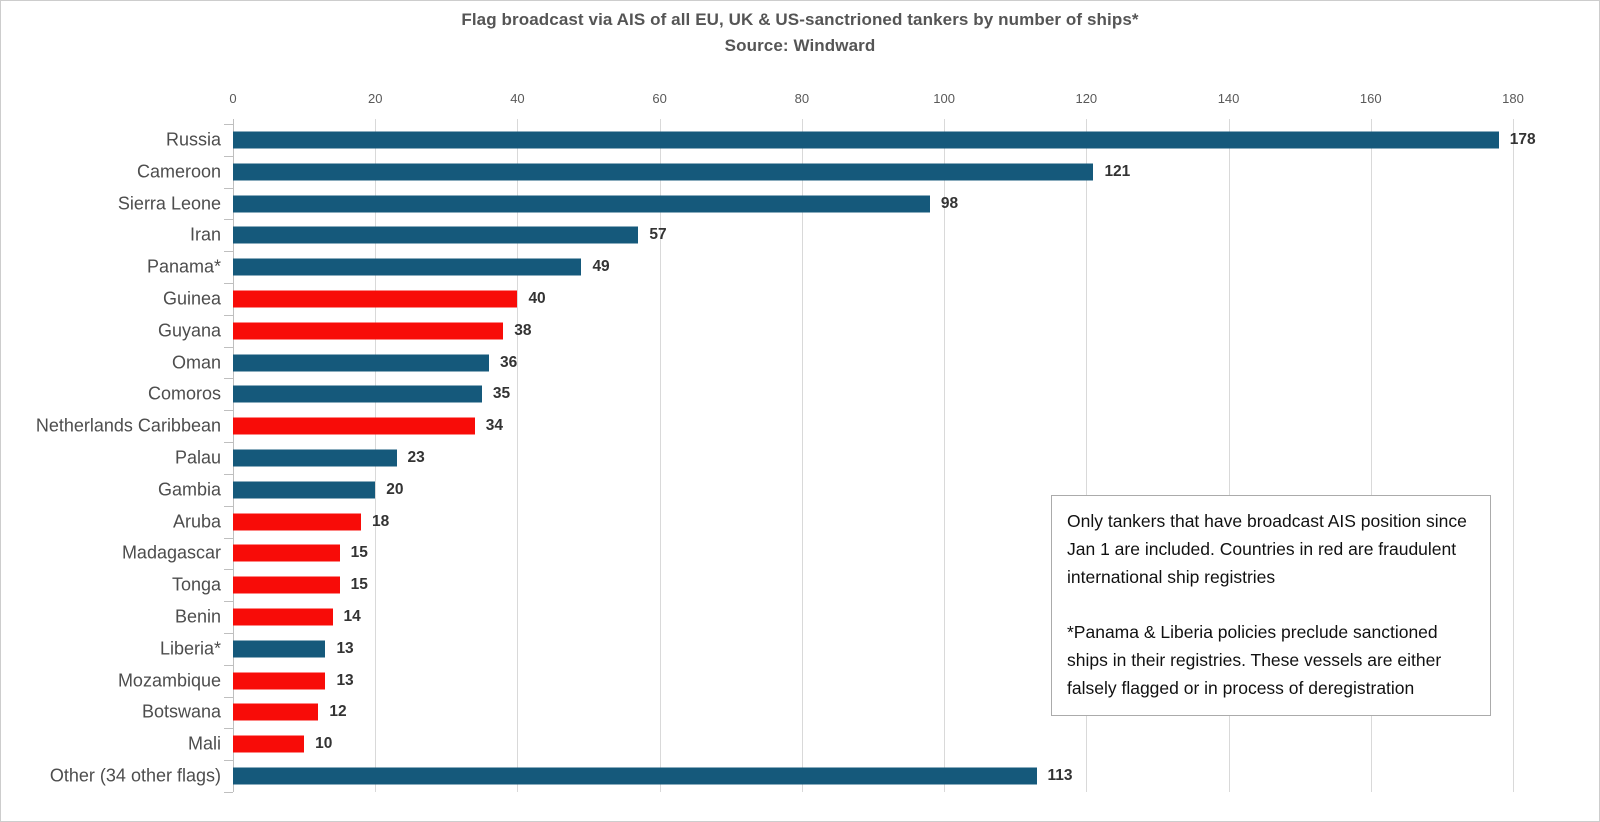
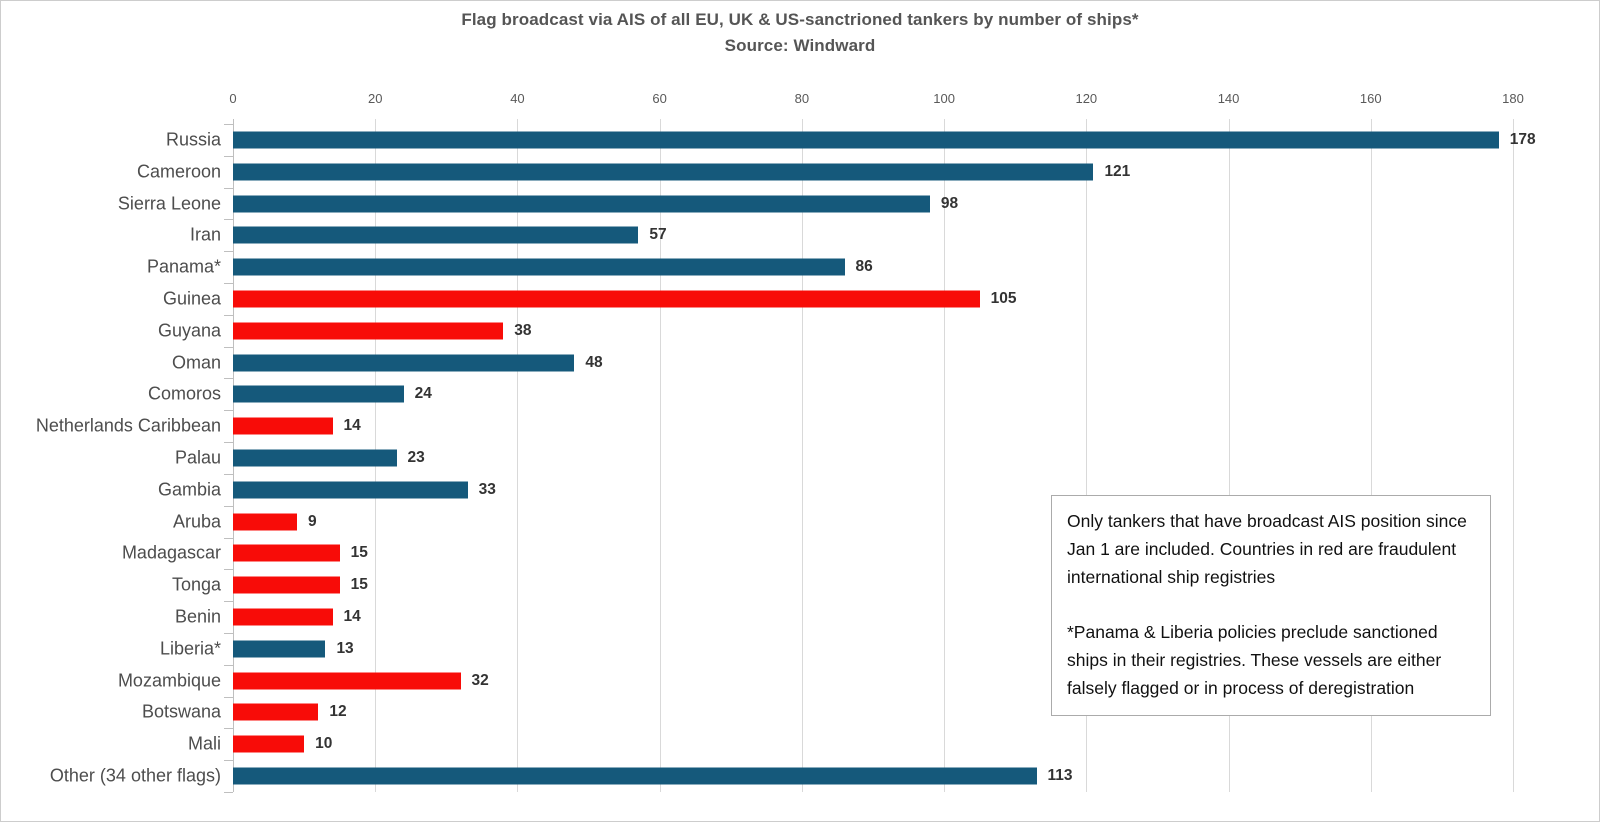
Panama*: 49 -> 86
Guinea: 40 -> 105
Oman: 36 -> 48
Comoros: 35 -> 24
Netherlands Caribbean: 34 -> 14
Gambia: 20 -> 33
Aruba: 18 -> 9
Mozambique: 13 -> 32
